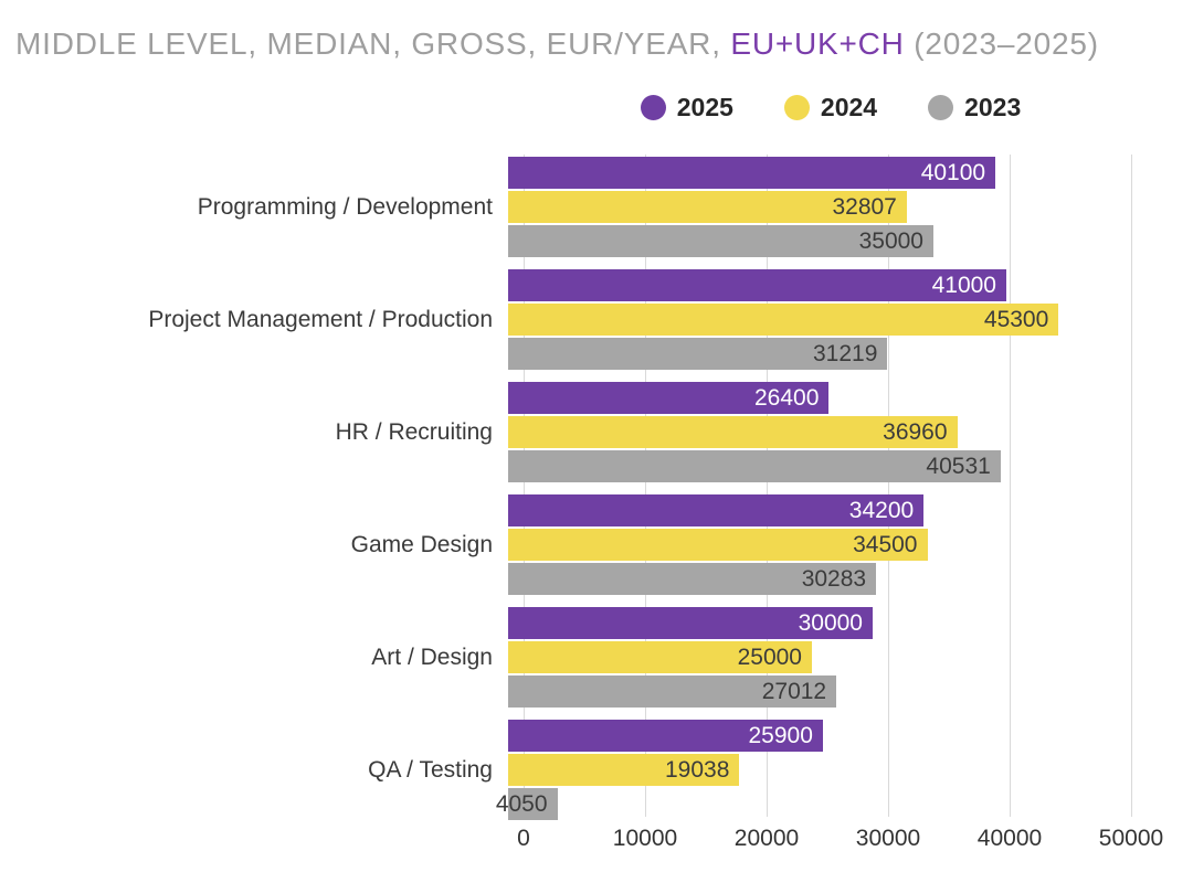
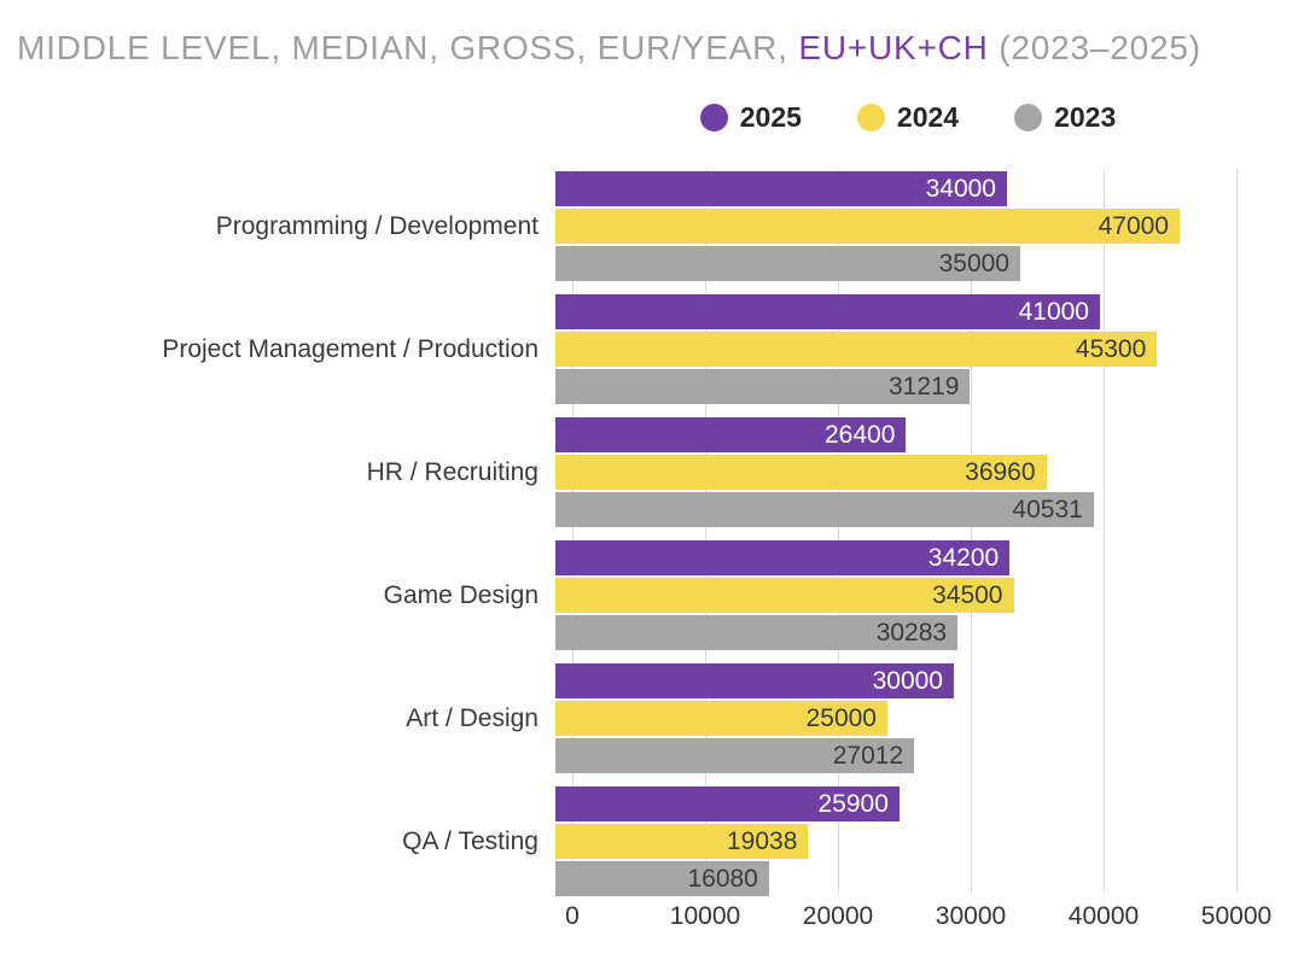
2025/Programming / Development: 40100 -> 34000
2024/Programming / Development: 32807 -> 47000
2023/QA / Testing: 4050 -> 16080
